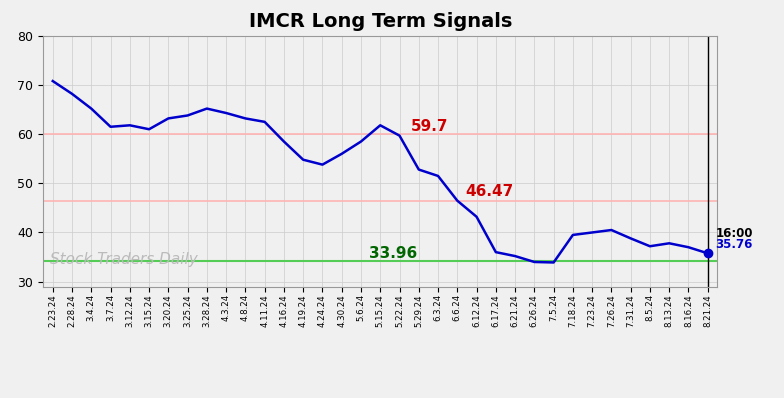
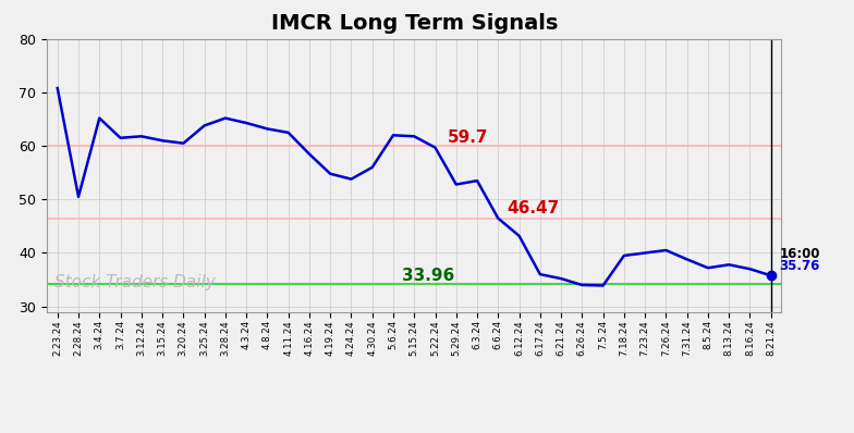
2.28.24: 68.2 -> 50.5
3.20.24: 63.2 -> 60.5
5.6.24: 58.5 -> 62.0
6.3.24: 51.5 -> 53.5
